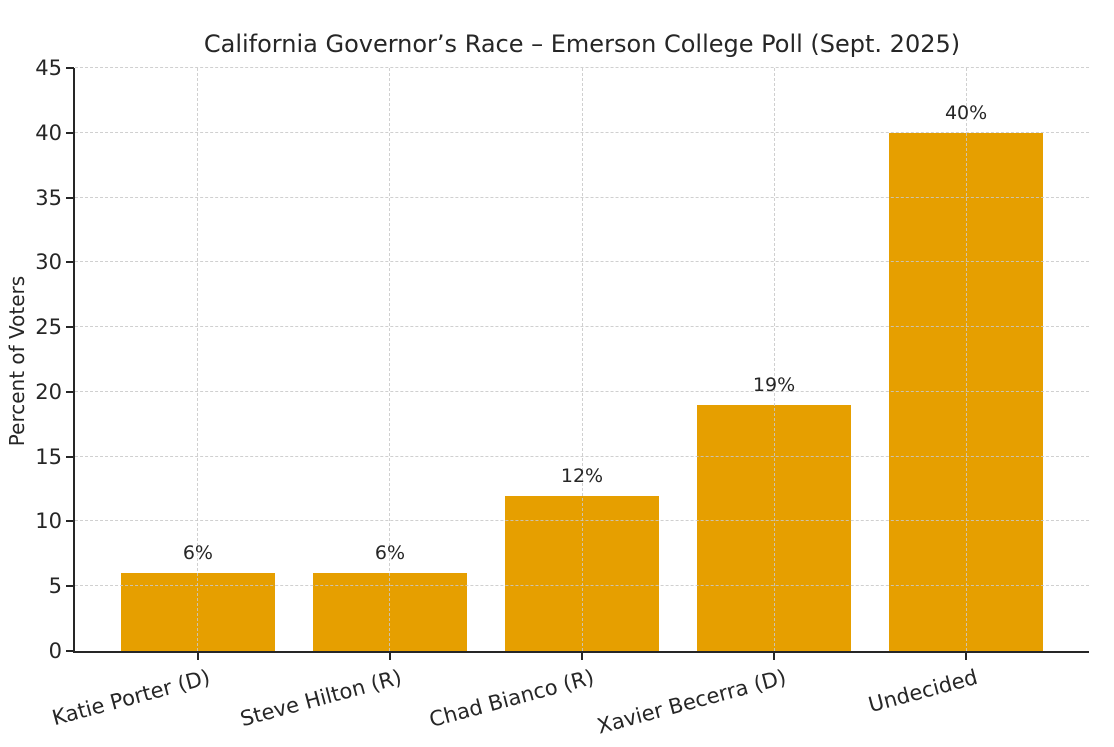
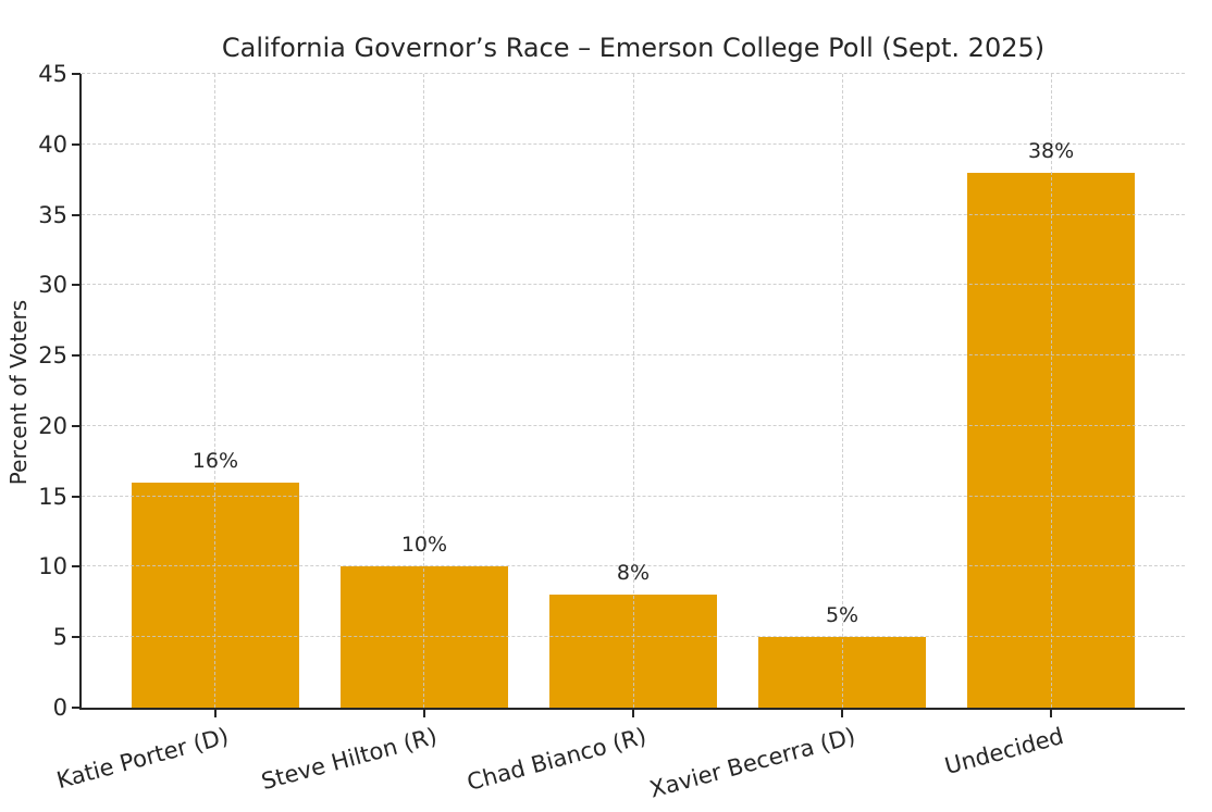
Katie Porter (D): 6% -> 16%
Steve Hilton (R): 6% -> 10%
Chad Bianco (R): 12% -> 8%
Xavier Becerra (D): 19% -> 5%
Undecided: 40% -> 38%
